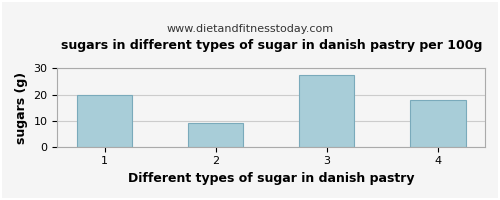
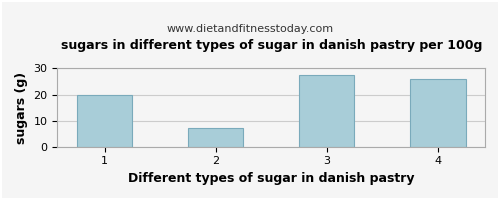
2: 9.0 -> 7.0
4: 18.0 -> 25.8
